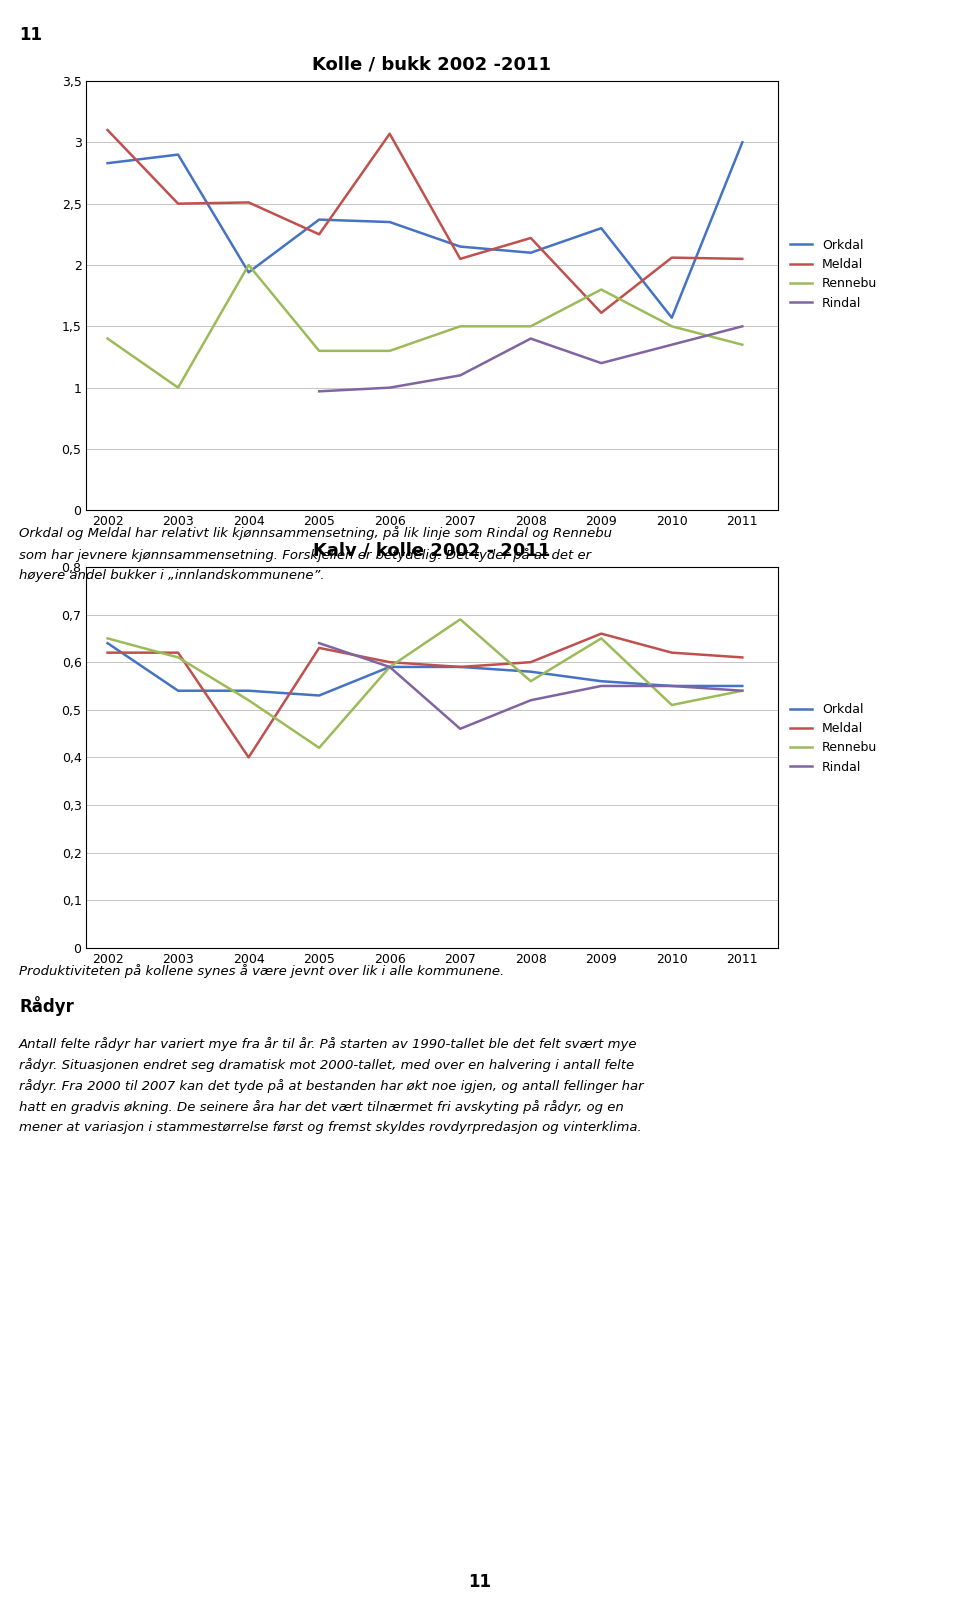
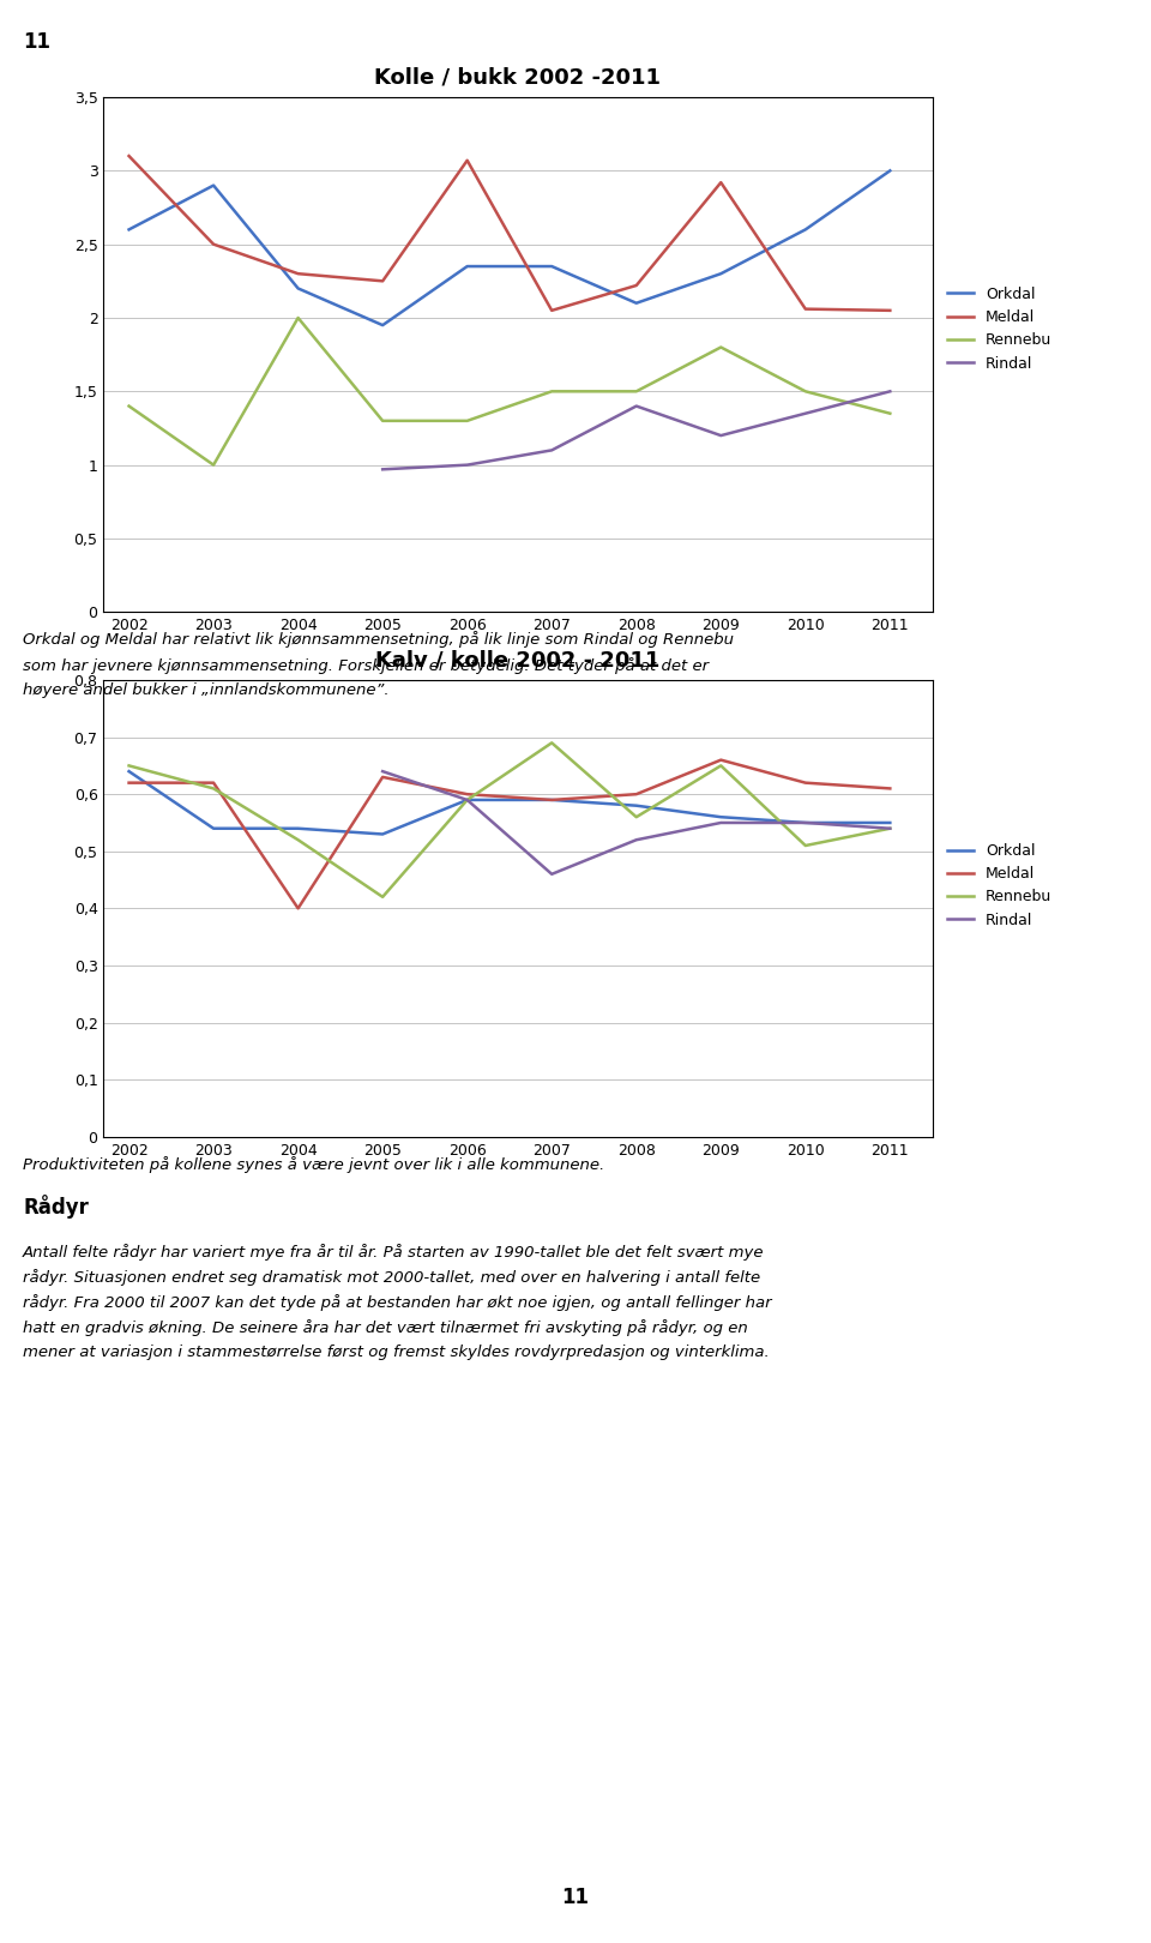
Kolle / bukk 2002 -2011/Orkdal/2002: 2,83 -> 2,60
Kolle / bukk 2002 -2011/Orkdal/2004: 1,94 -> 2,20
Kolle / bukk 2002 -2011/Meldal/2004: 2,51 -> 2,30
Kolle / bukk 2002 -2011/Orkdal/2005: 2,37 -> 1,95
Kolle / bukk 2002 -2011/Orkdal/2007: 2,15 -> 2,35
Kolle / bukk 2002 -2011/Meldal/2009: 1,61 -> 2,92
Kolle / bukk 2002 -2011/Orkdal/2010: 1,57 -> 2,60
